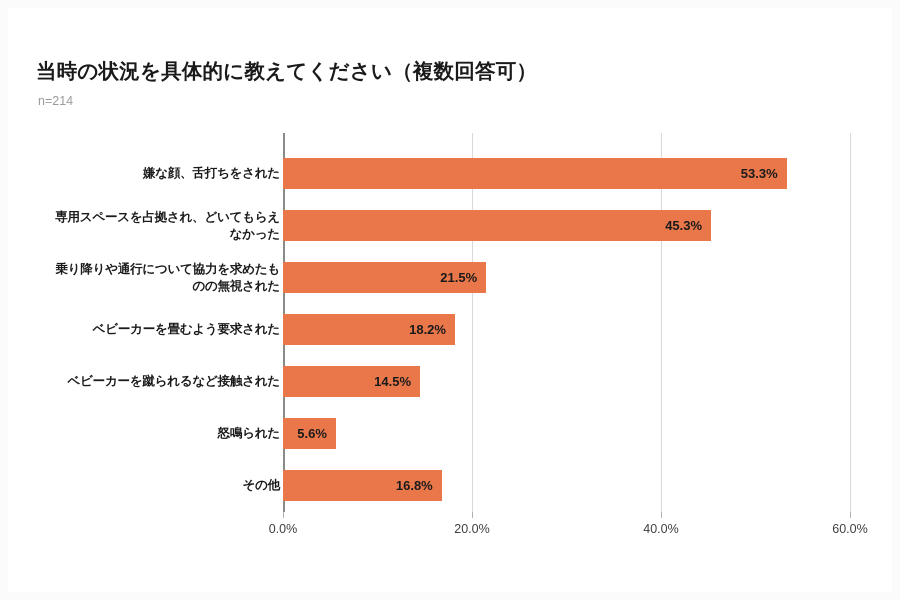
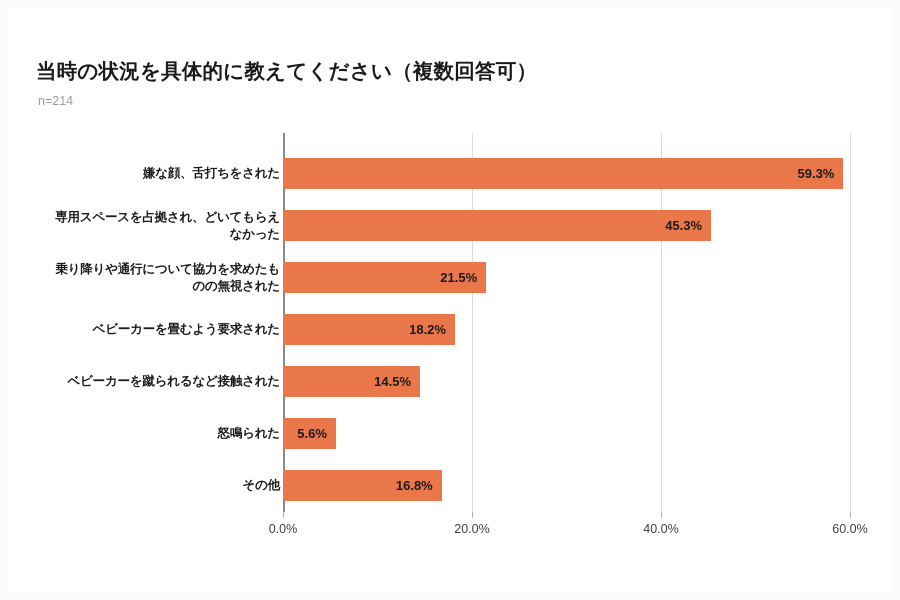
嫌な顔、舌打ちをされた: 53.3% -> 59.3%
